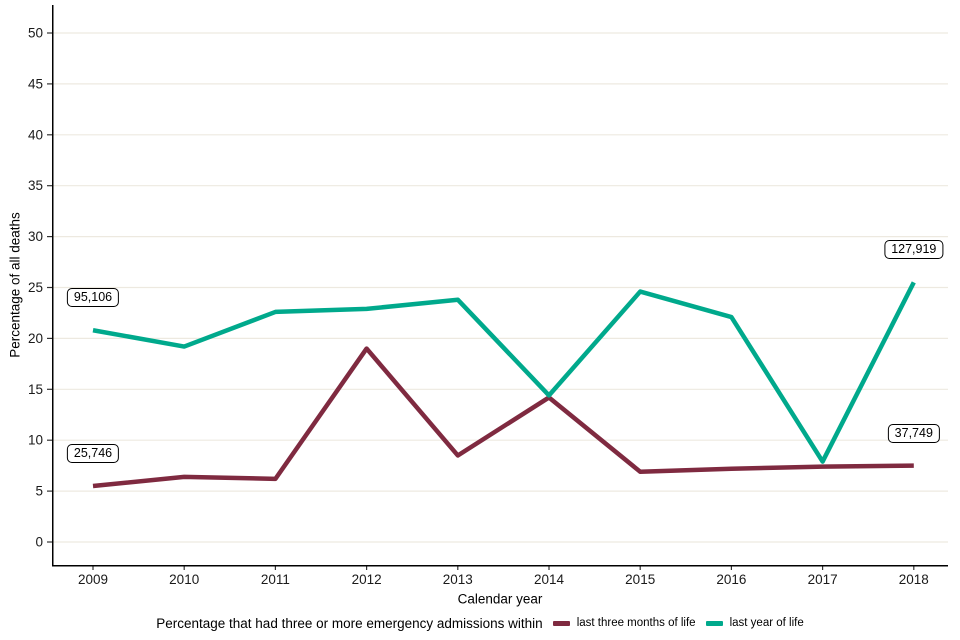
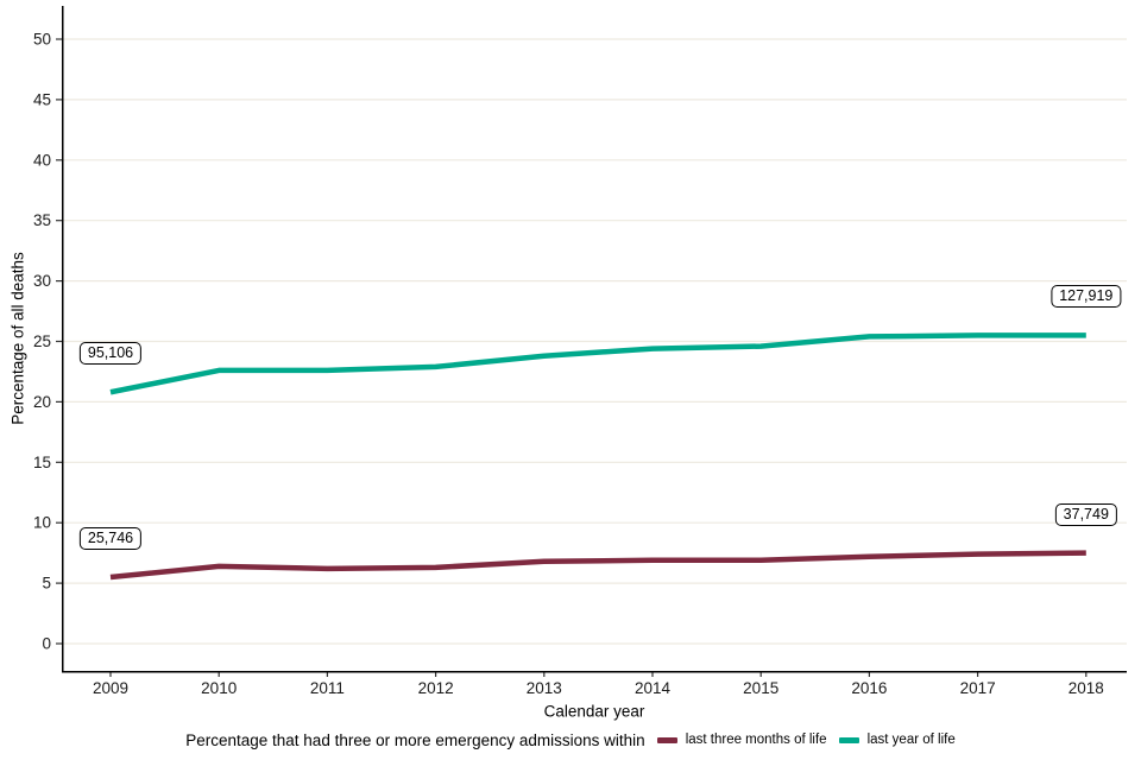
last year of life/2010: 19.2 -> 22.6
last three months of life/2012: 19.0 -> 6.3
last three months of life/2013: 8.5 -> 6.8
last three months of life/2014: 14.2 -> 6.9
last year of life/2014: 14.4 -> 24.4
last year of life/2016: 22.1 -> 25.4
last year of life/2017: 7.9 -> 25.5
